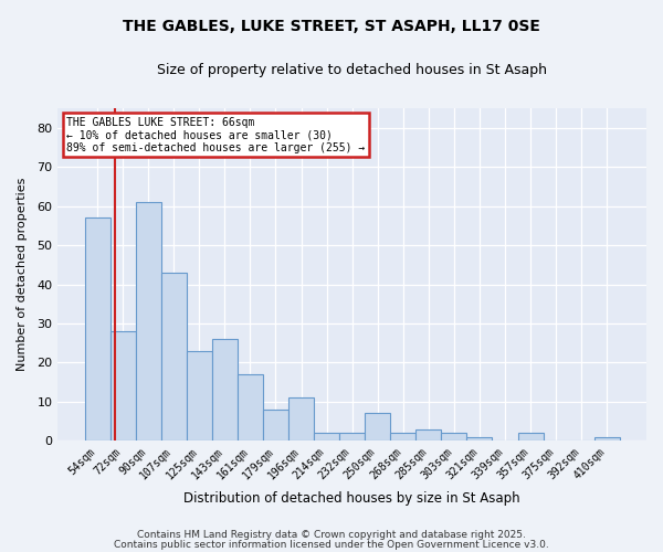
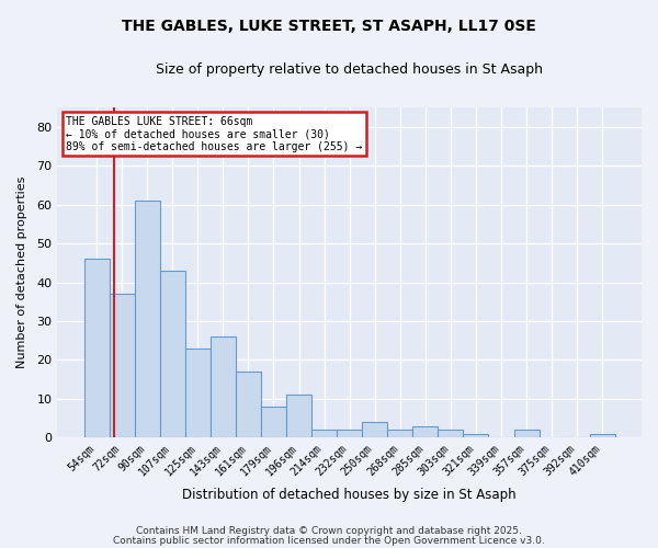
54sqm: 57 -> 46
72sqm: 28 -> 37
250sqm: 7 -> 4
